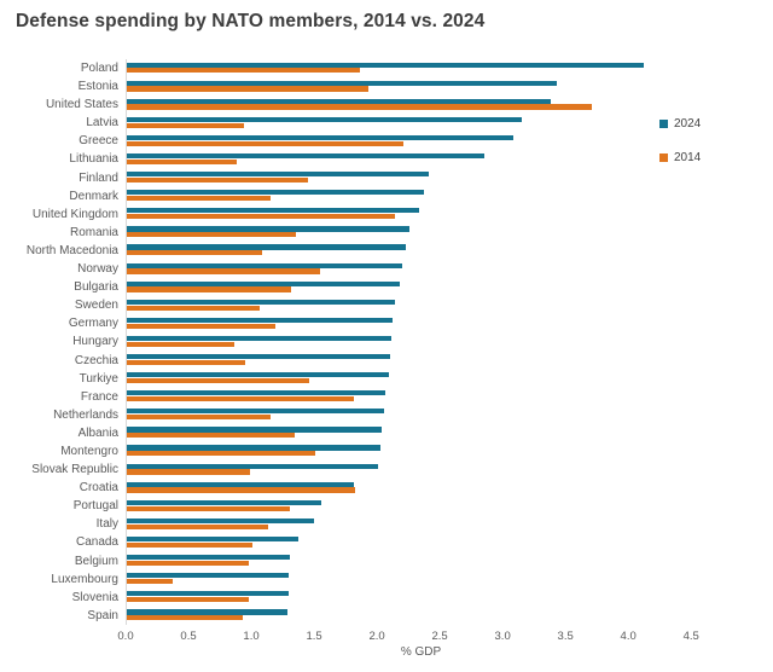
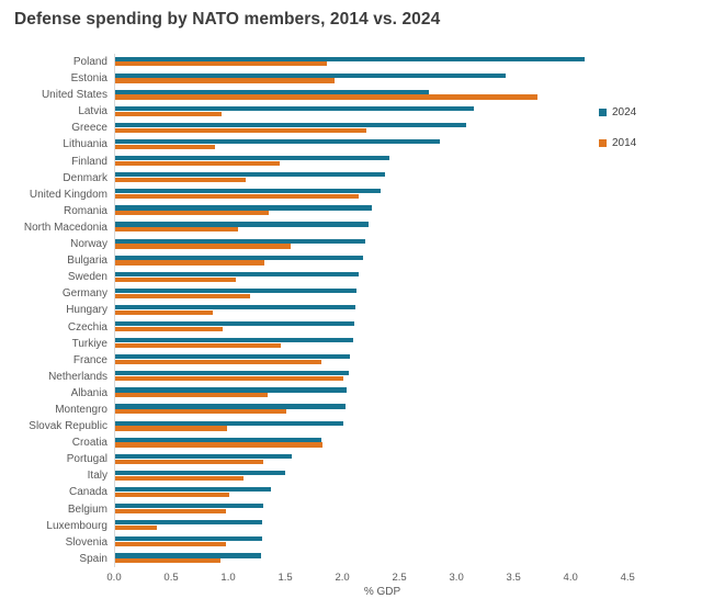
2024/United States: 3.38 -> 2.75
2014/Netherlands: 1.15 -> 2.00
